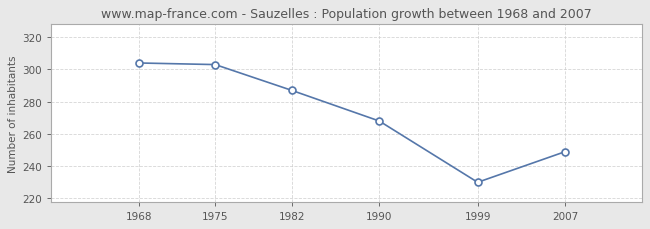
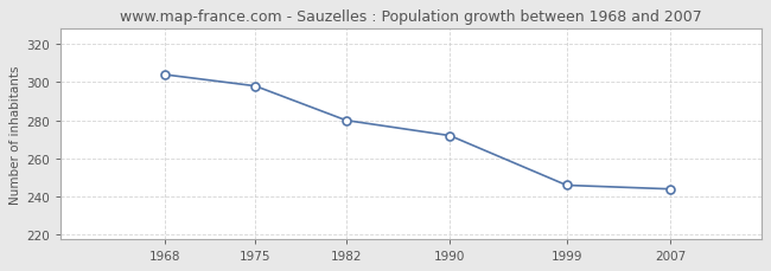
1975: 303 -> 298
1982: 287 -> 280
1990: 268 -> 272
1999: 230 -> 246
2007: 249 -> 244
